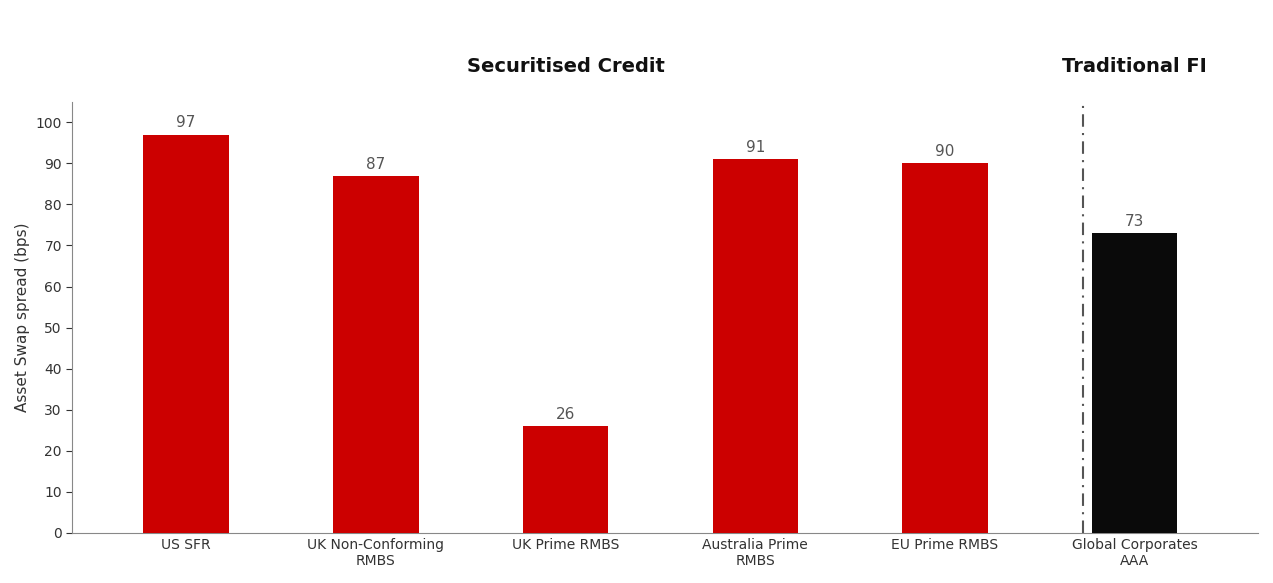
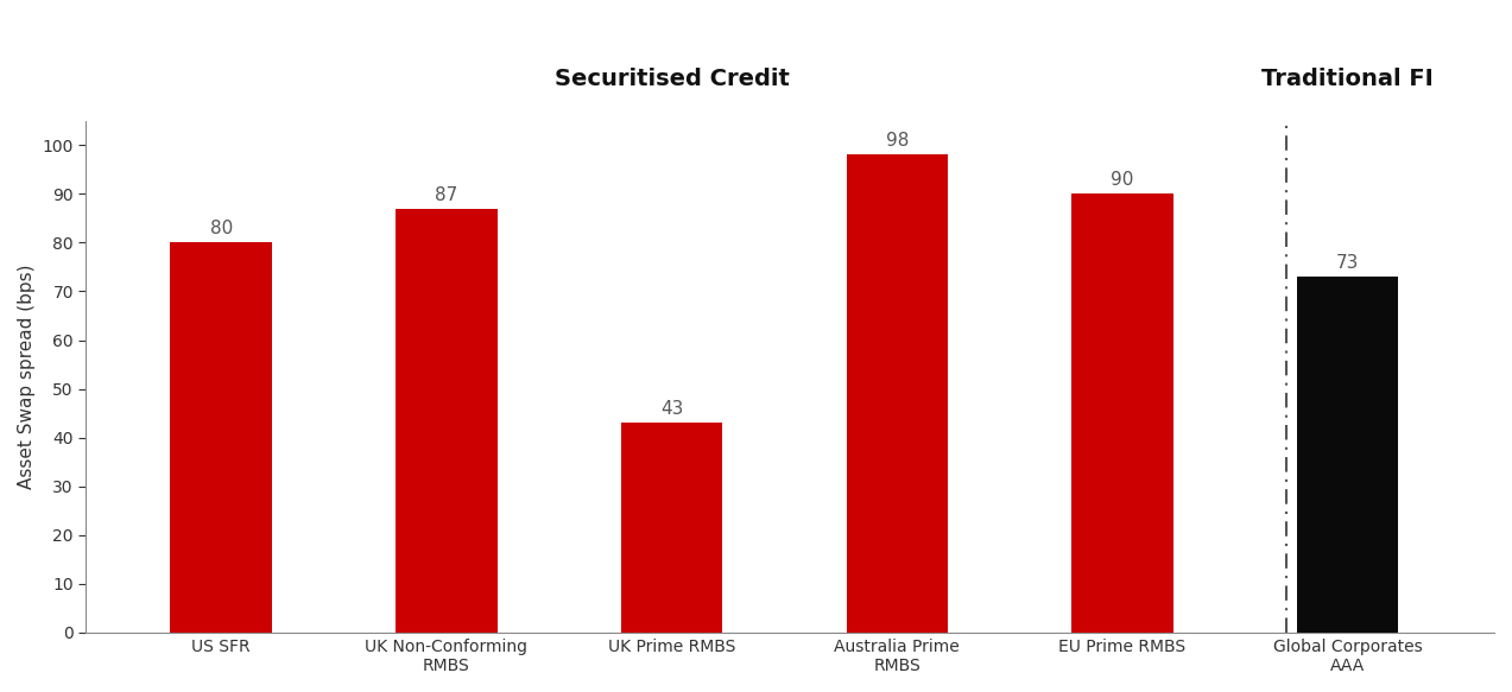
US SFR: 97 -> 80
UK Prime RMBS: 26 -> 43
Australia Prime RMBS: 91 -> 98
